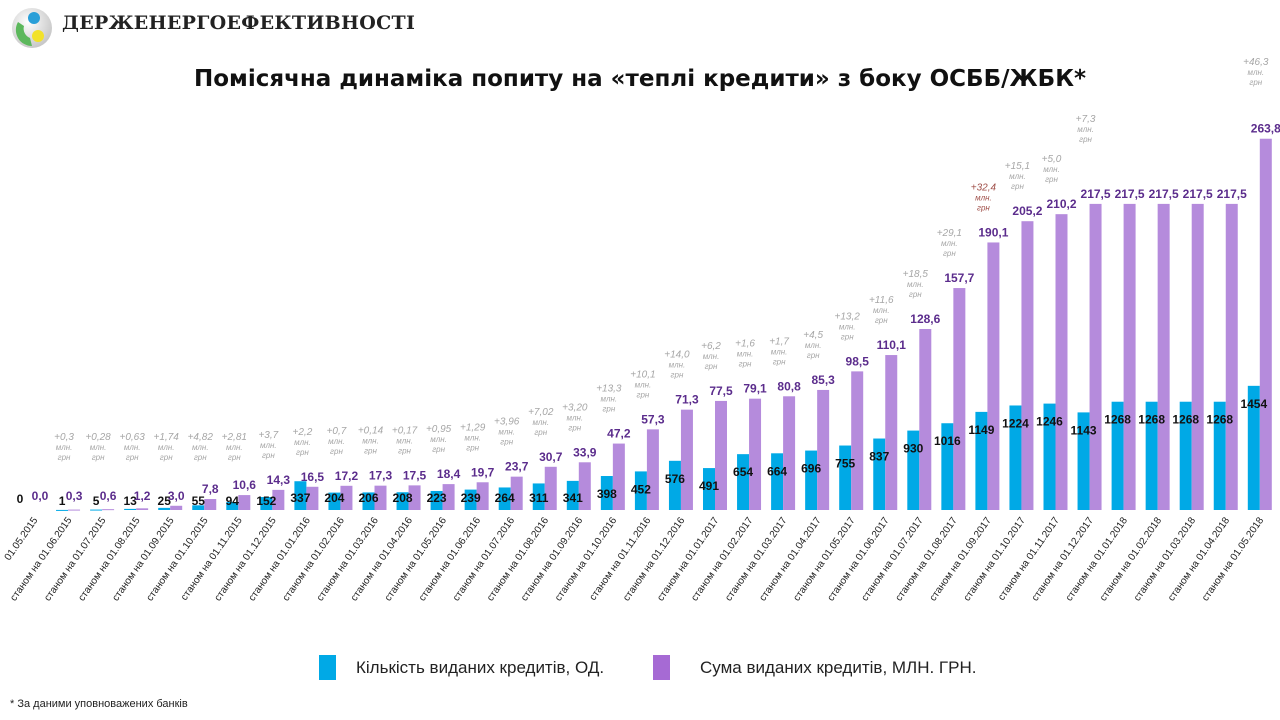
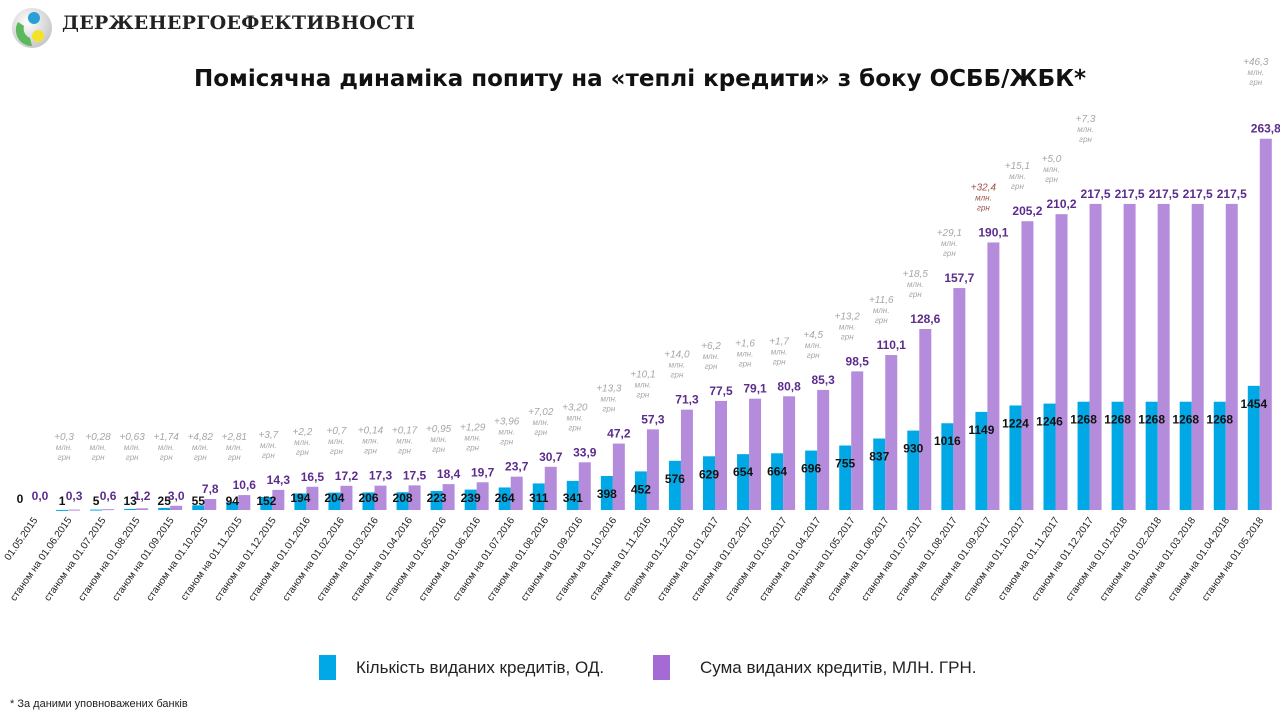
Кількість виданих кредитів, ОД./станом на 01.01.2016: 337 -> 194
Кількість виданих кредитів, ОД./станом на 01.01.2017: 491 -> 629
Кількість виданих кредитів, ОД./станом на 01.12.2017: 1143 -> 1268
